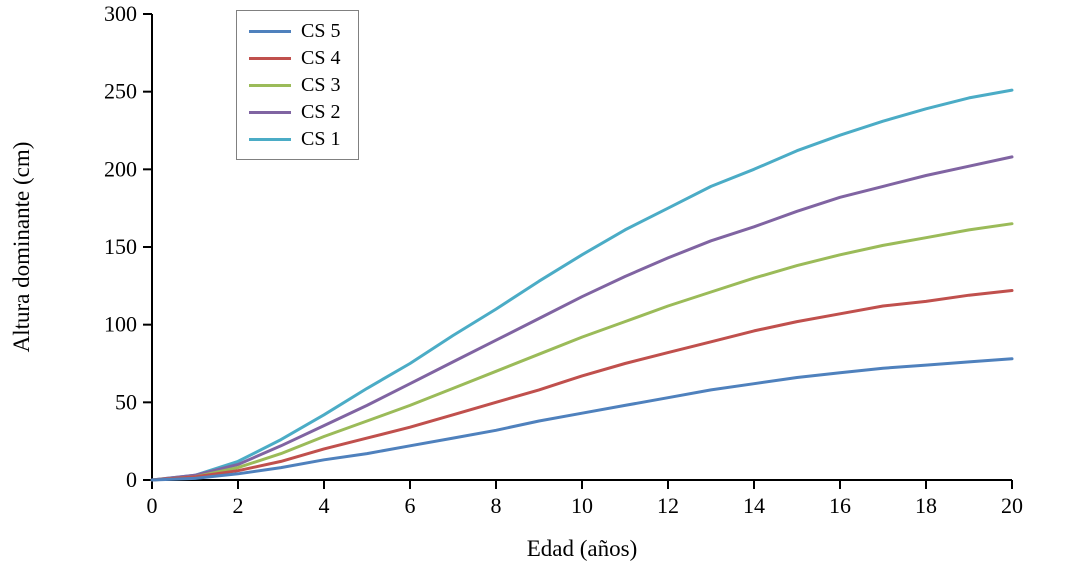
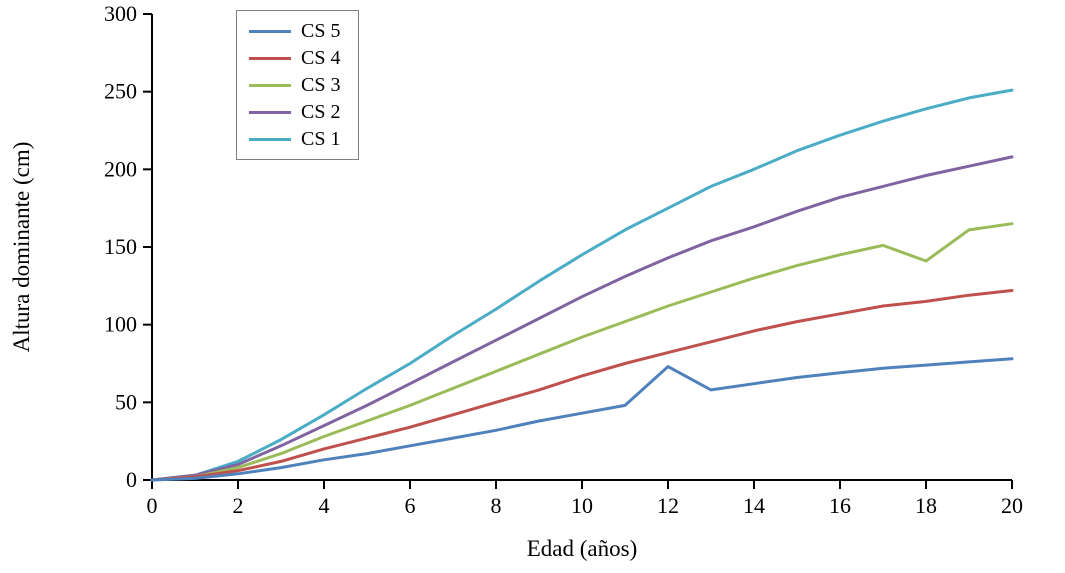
CS 5/12: 53 -> 73
CS 3/18: 156 -> 141
